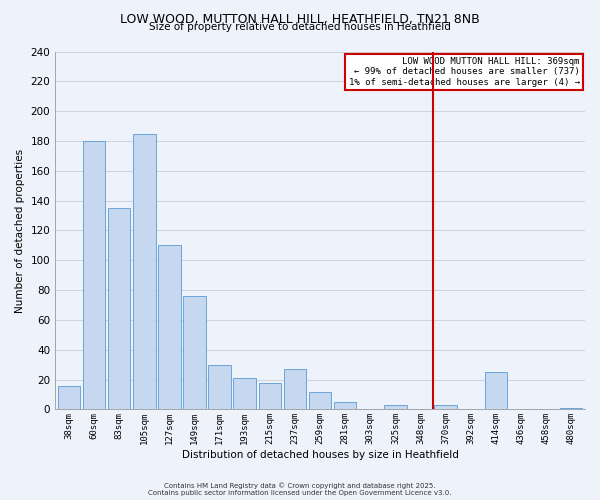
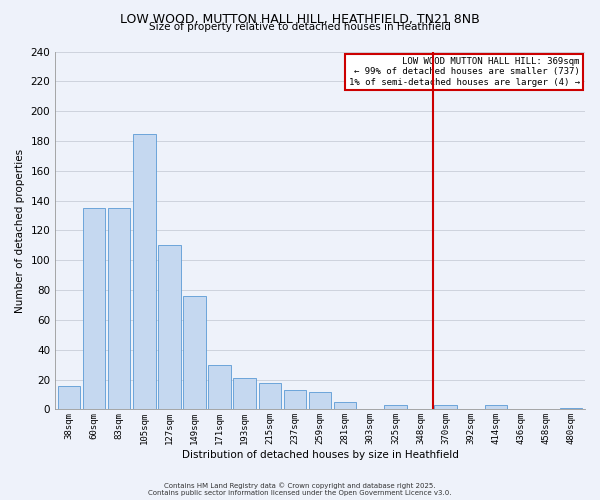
60sqm: 180 -> 135
237sqm: 27 -> 13
414sqm: 25 -> 3
